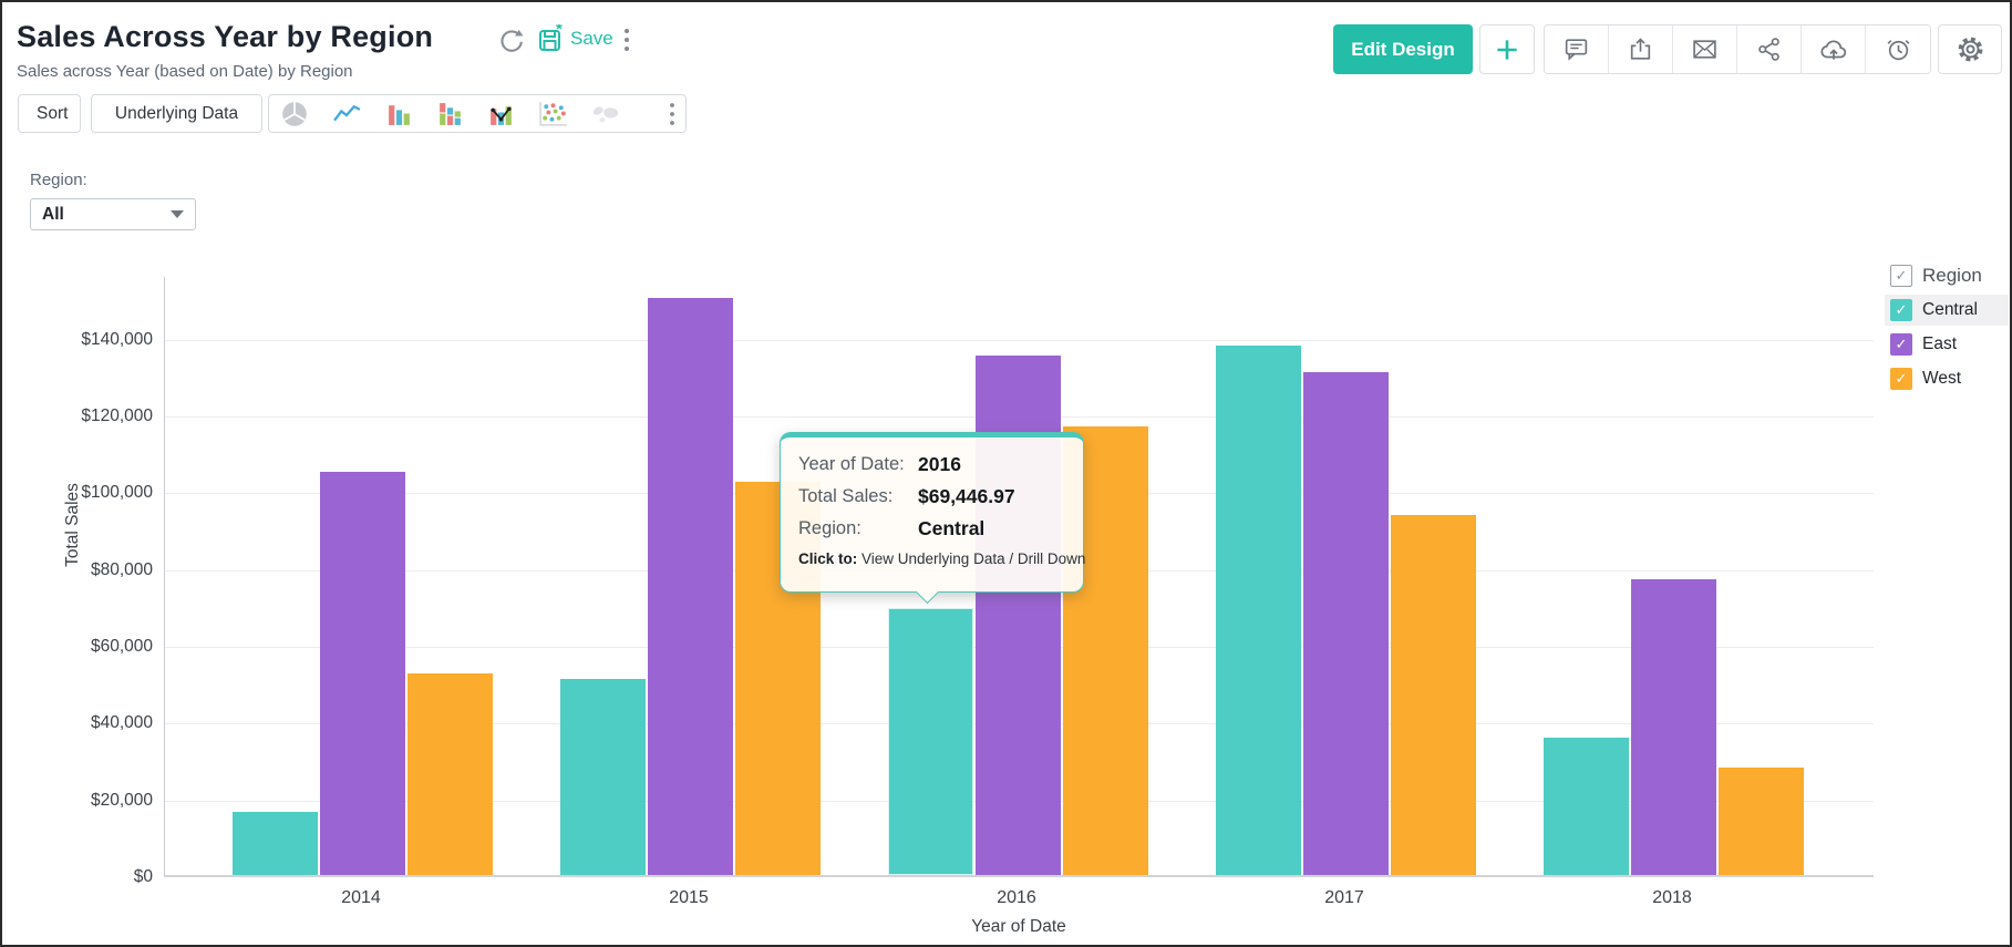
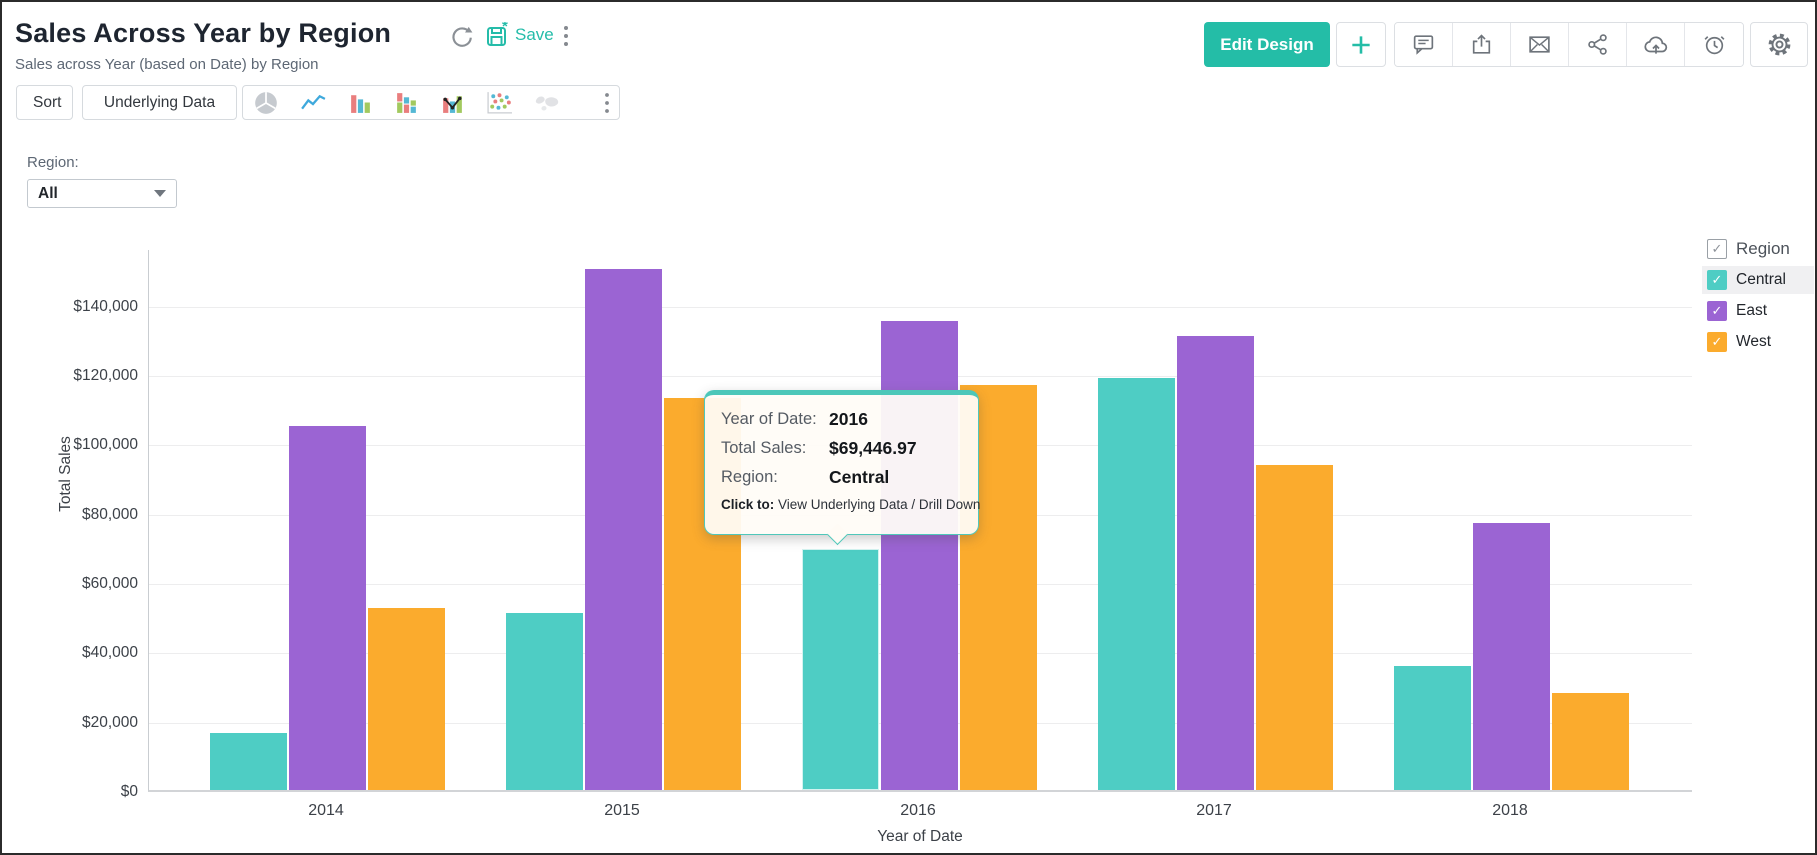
West/2015: $102000 -> $113000
Central/2017: $138000 -> $119000
